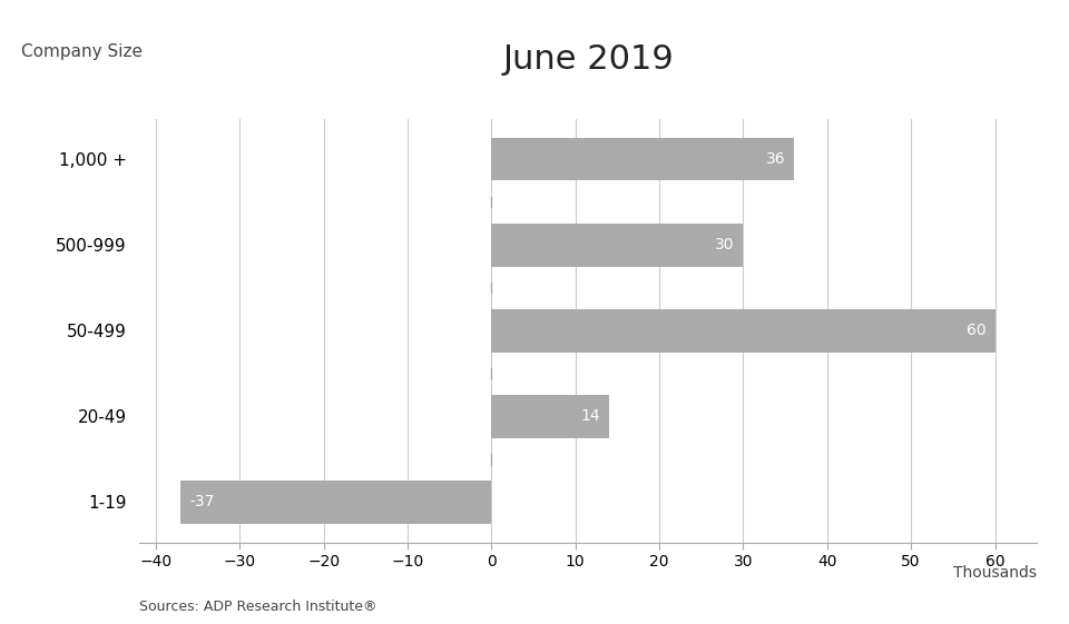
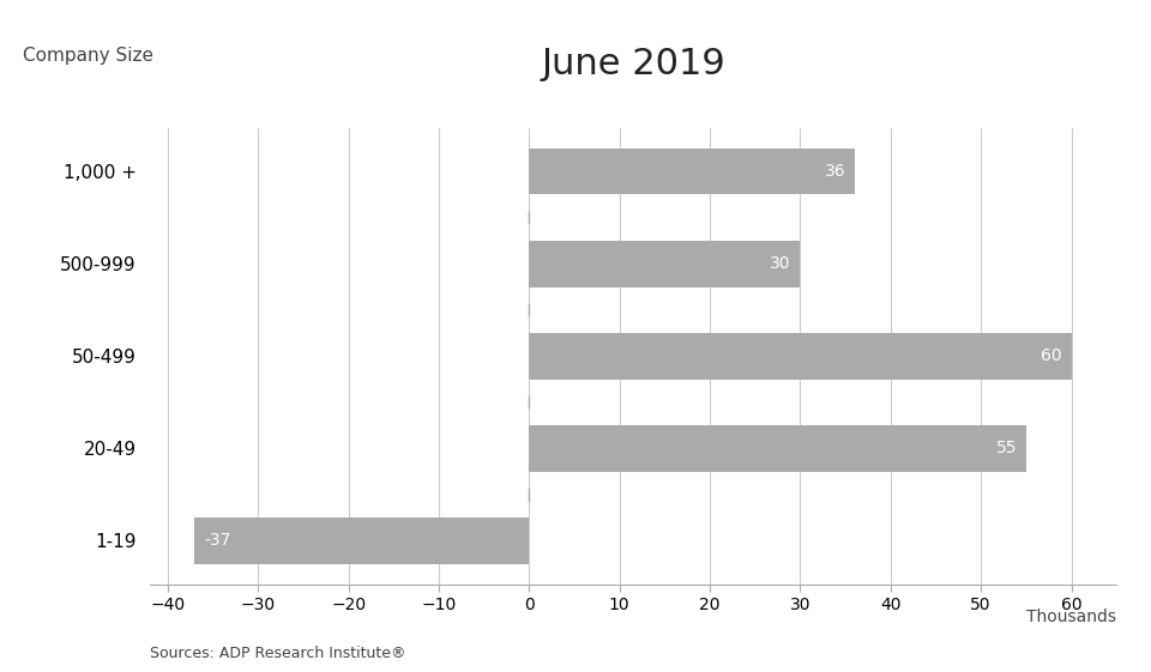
20-49: 14 -> 55
